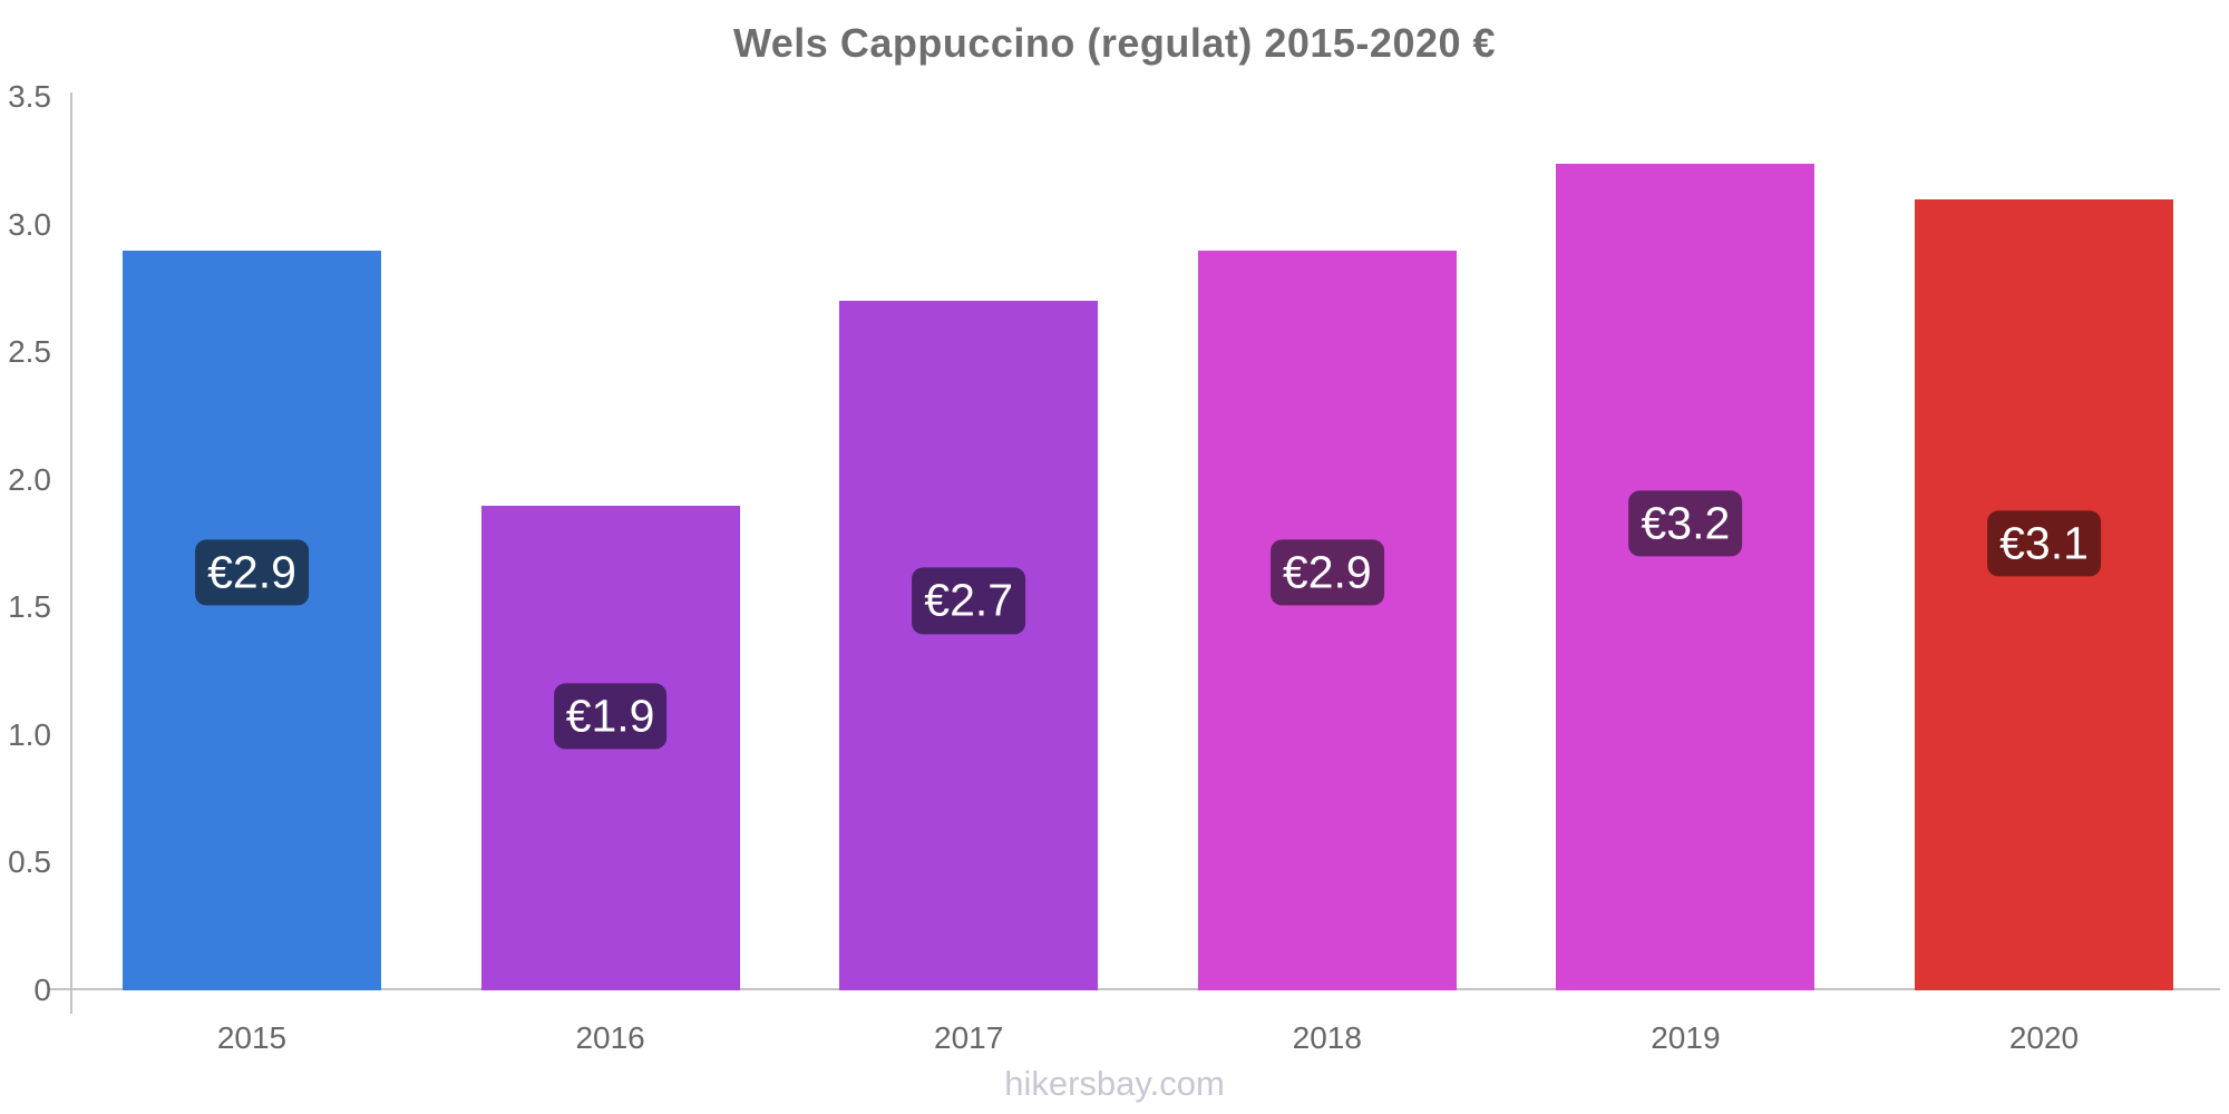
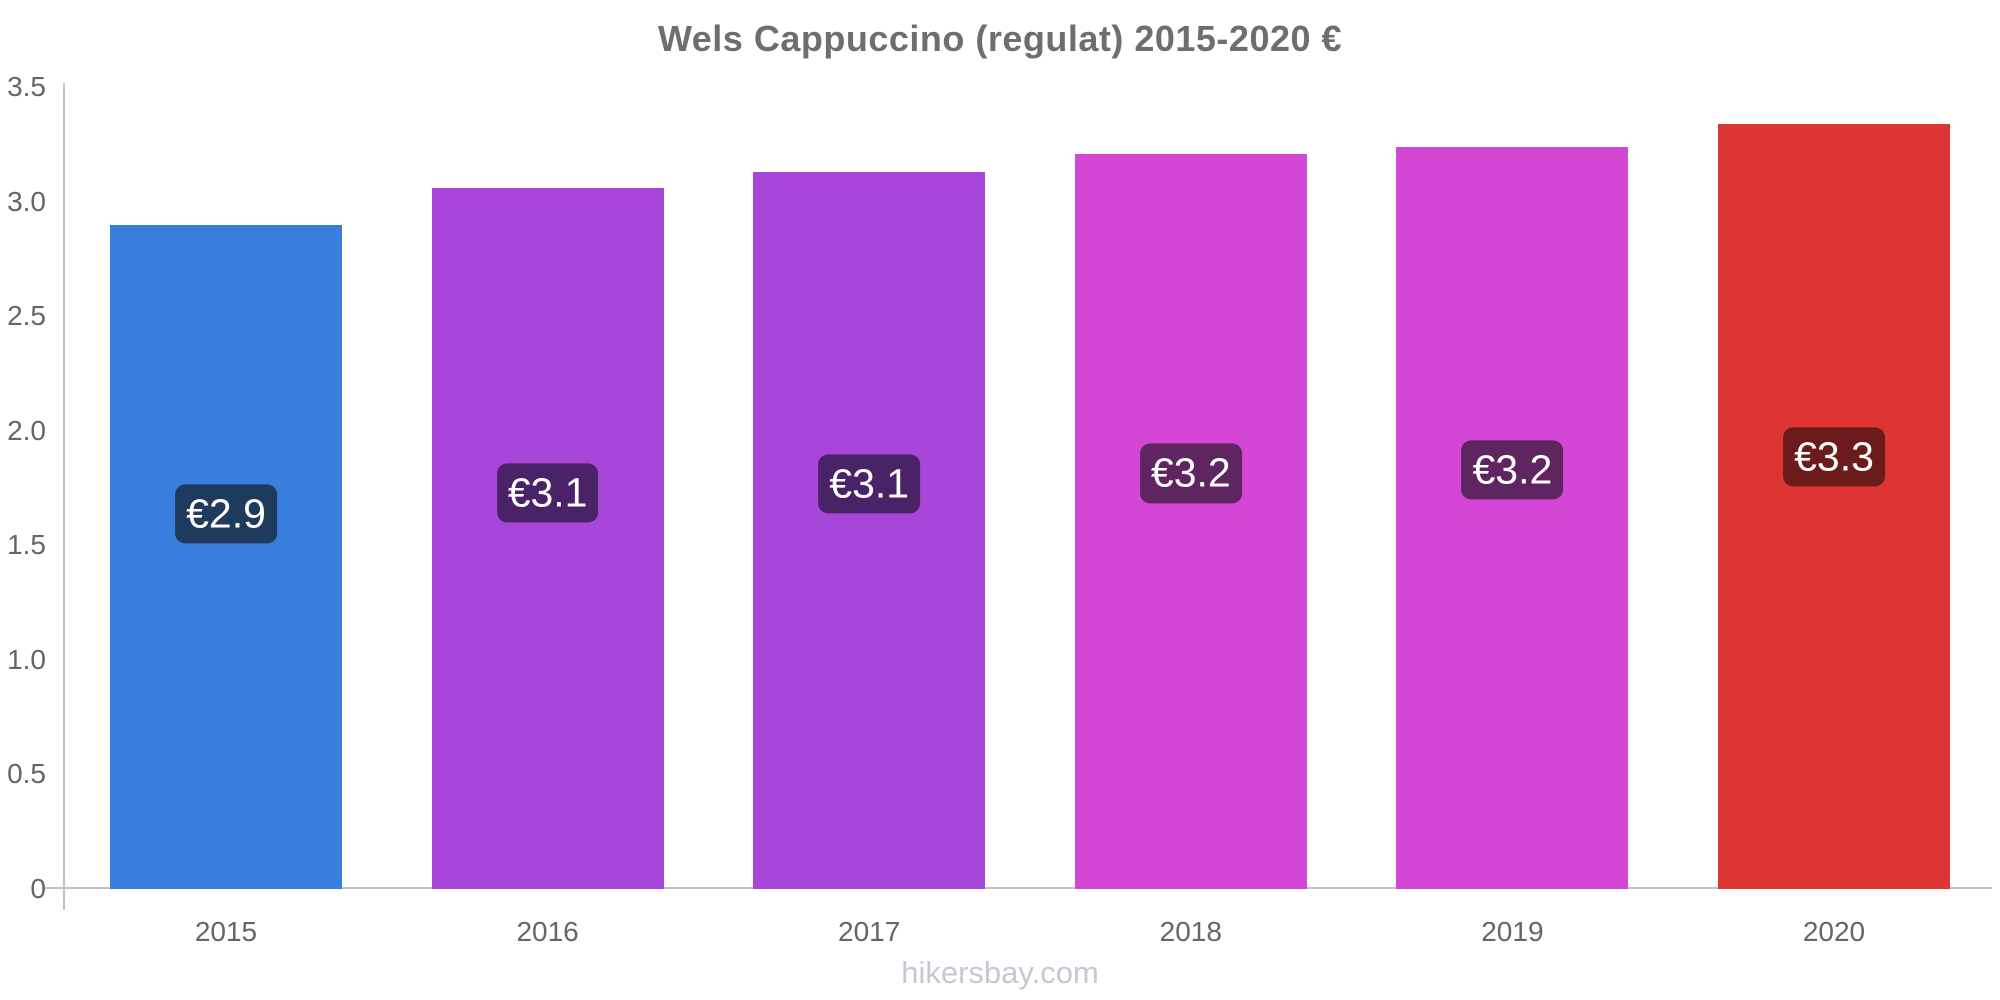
2016: €1.9 -> €3.1
2017: €2.7 -> €3.1
2018: €2.9 -> €3.2
2020: €3.1 -> €3.3
